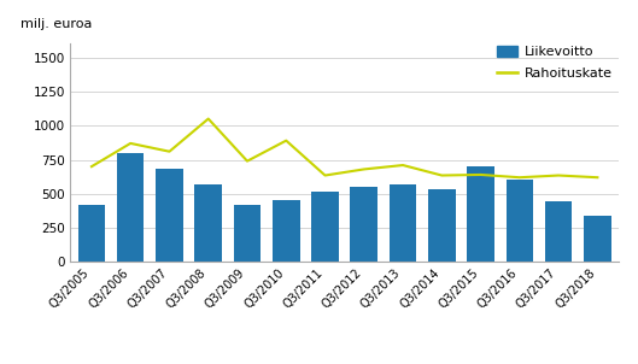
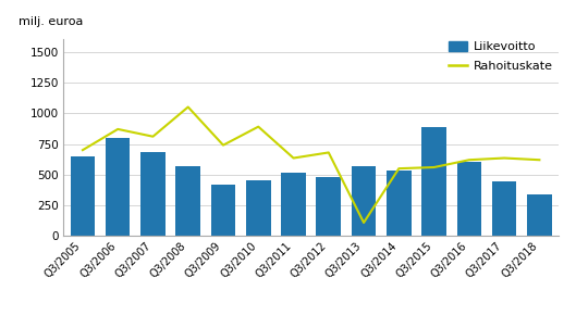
Liikevoitto/Q3/2005: 420 -> 650
Liikevoitto/Q3/2012: 550 -> 480
Rahoituskate/Q3/2013: 710 -> 110
Rahoituskate/Q3/2014: 640 -> 550
Liikevoitto/Q3/2015: 700 -> 890
Rahoituskate/Q3/2015: 640 -> 560
